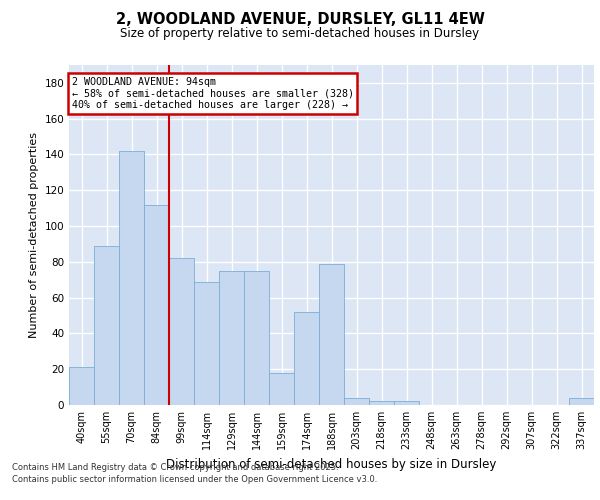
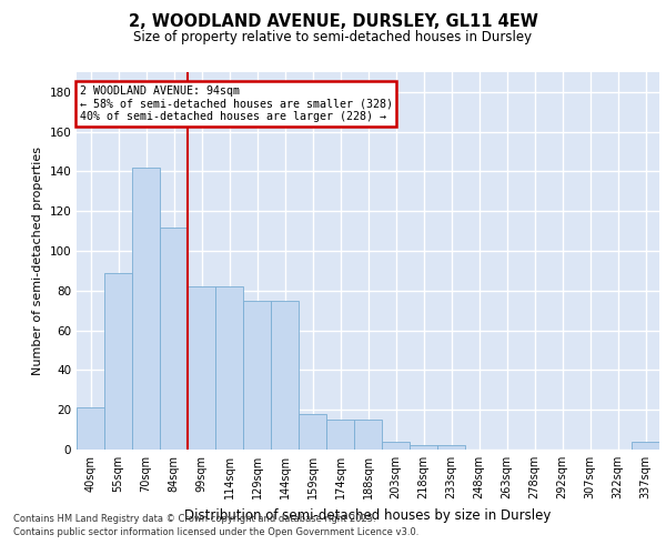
114sqm: 69 -> 82
174sqm: 52 -> 15
188sqm: 79 -> 15
